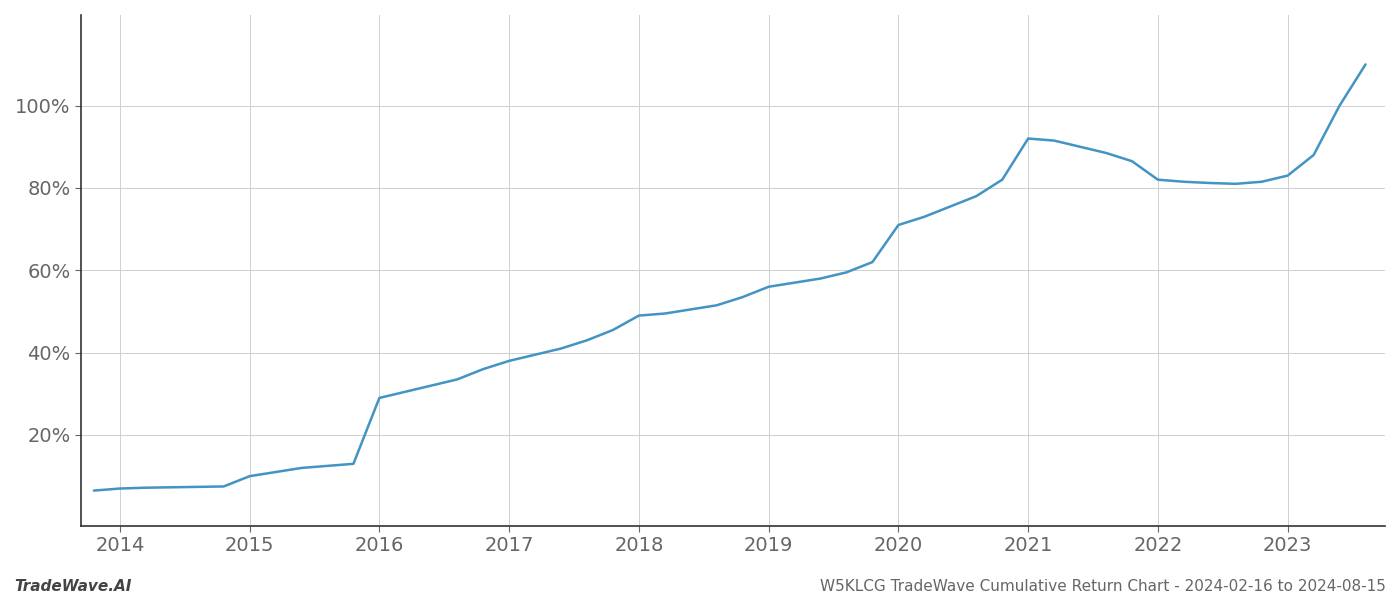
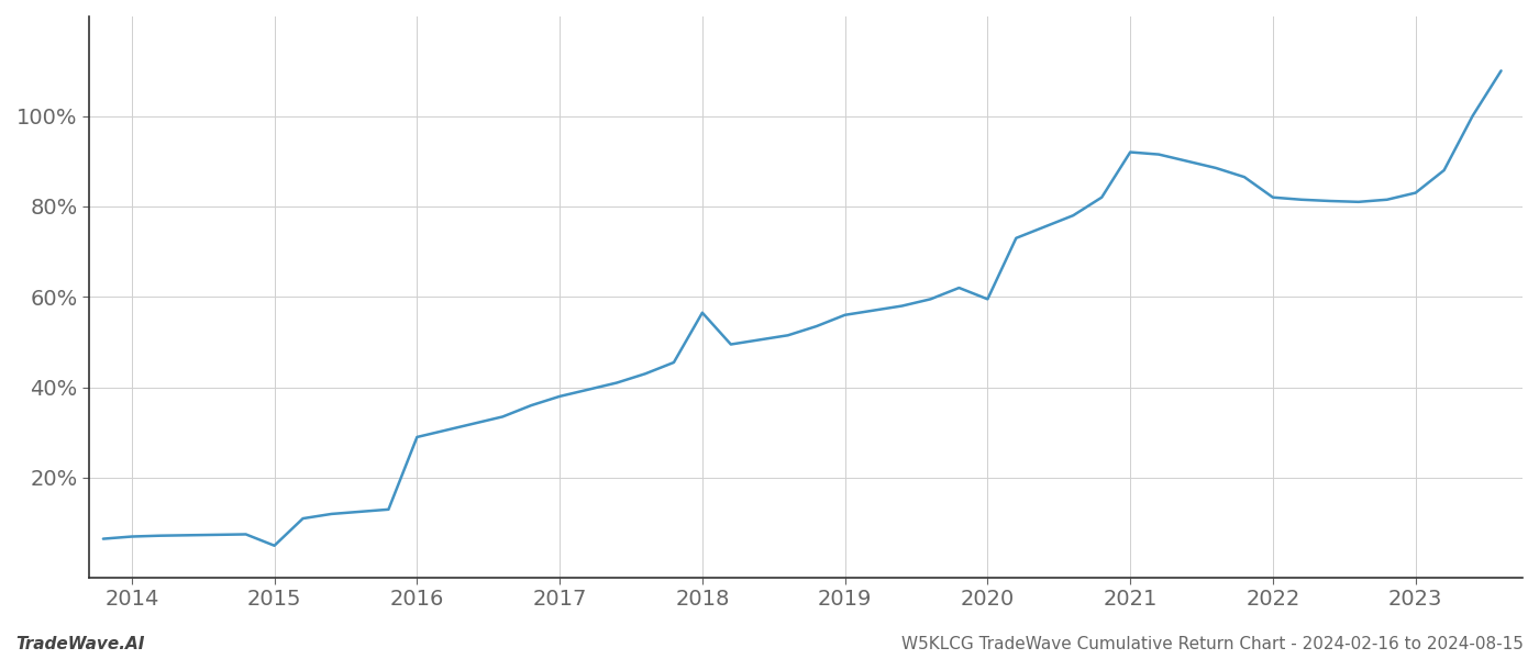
2015: 10.0% -> 5.0%
2018: 49.0% -> 56.5%
2020: 71.0% -> 59.5%
